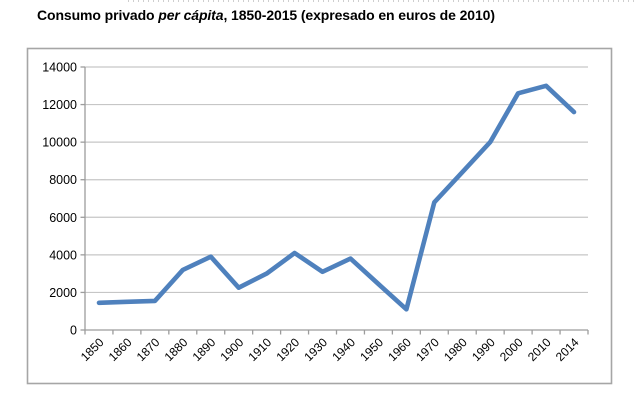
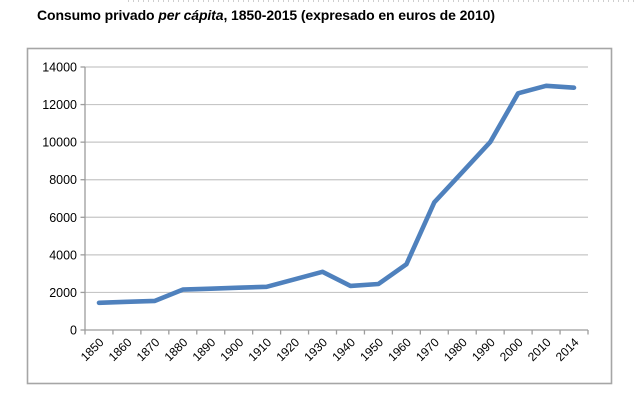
1880: 3200 -> 2200
1890: 3900 -> 2200
1910: 3000 -> 2300
1920: 4100 -> 2700
1940: 3800 -> 2400
1960: 1100 -> 3500
2014: 11600 -> 12900
